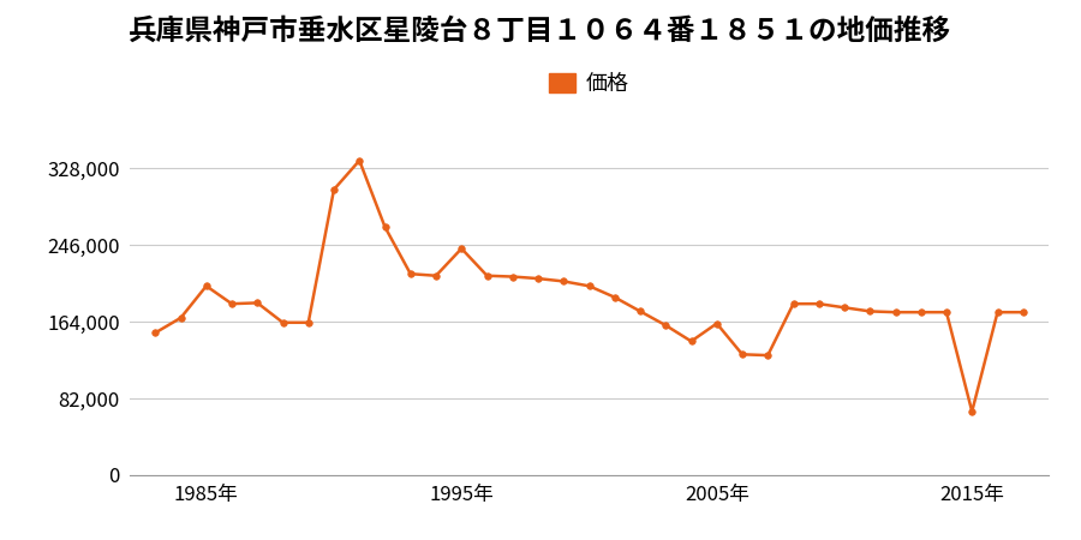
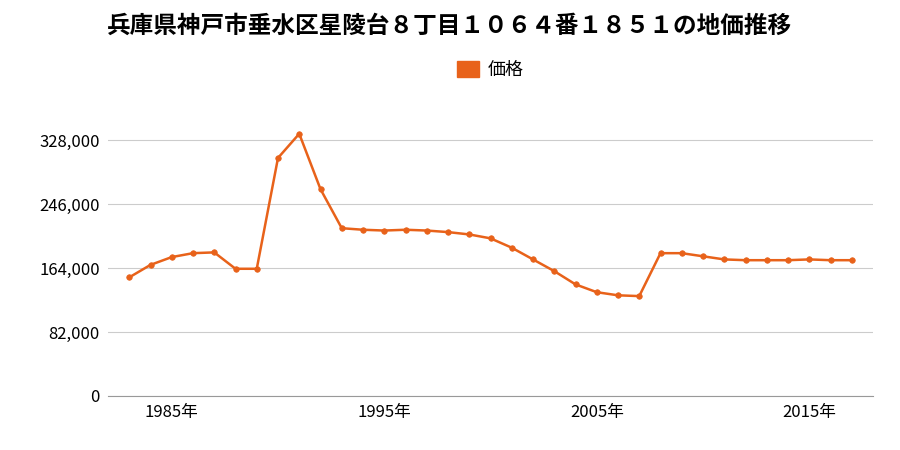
1985年: 202,000 -> 178,000
1995年: 242,000 -> 212,000
2005年: 162,000 -> 133,000
2015年: 68,000 -> 175,000
